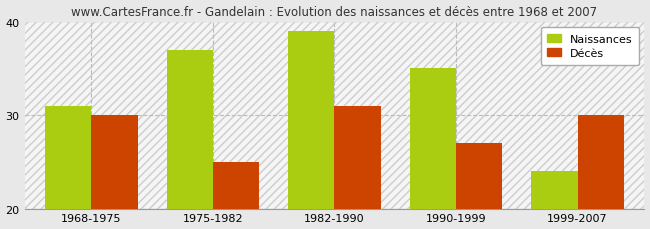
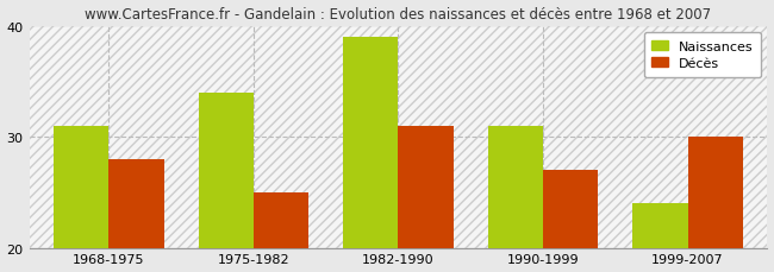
Décès/1968-1975: 30 -> 28
Naissances/1975-1982: 37 -> 34
Naissances/1990-1999: 35 -> 31
